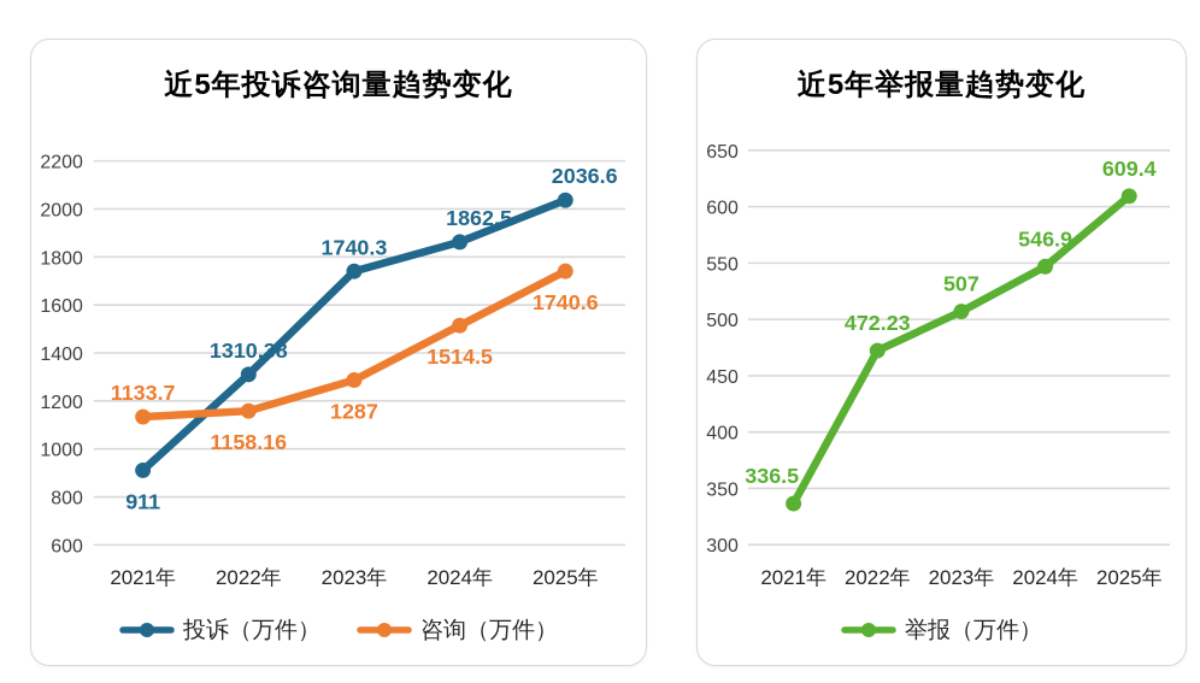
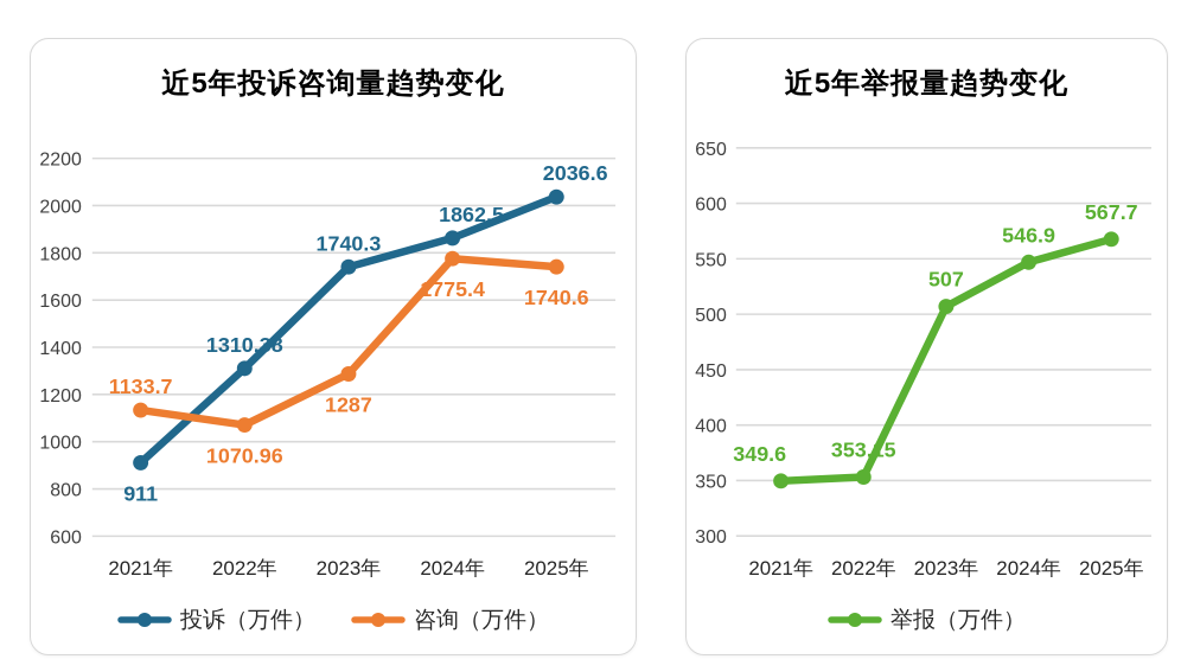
近5年投诉咨询量趋势变化/咨询（万件）/2022年: 1158.16 -> 1070.96
近5年投诉咨询量趋势变化/咨询（万件）/2024年: 1514.5 -> 1775.4
近5年举报量趋势变化/2021年: 336.5 -> 349.6
近5年举报量趋势变化/2022年: 472.23 -> 353.15
近5年举报量趋势变化/2025年: 609.4 -> 567.7
